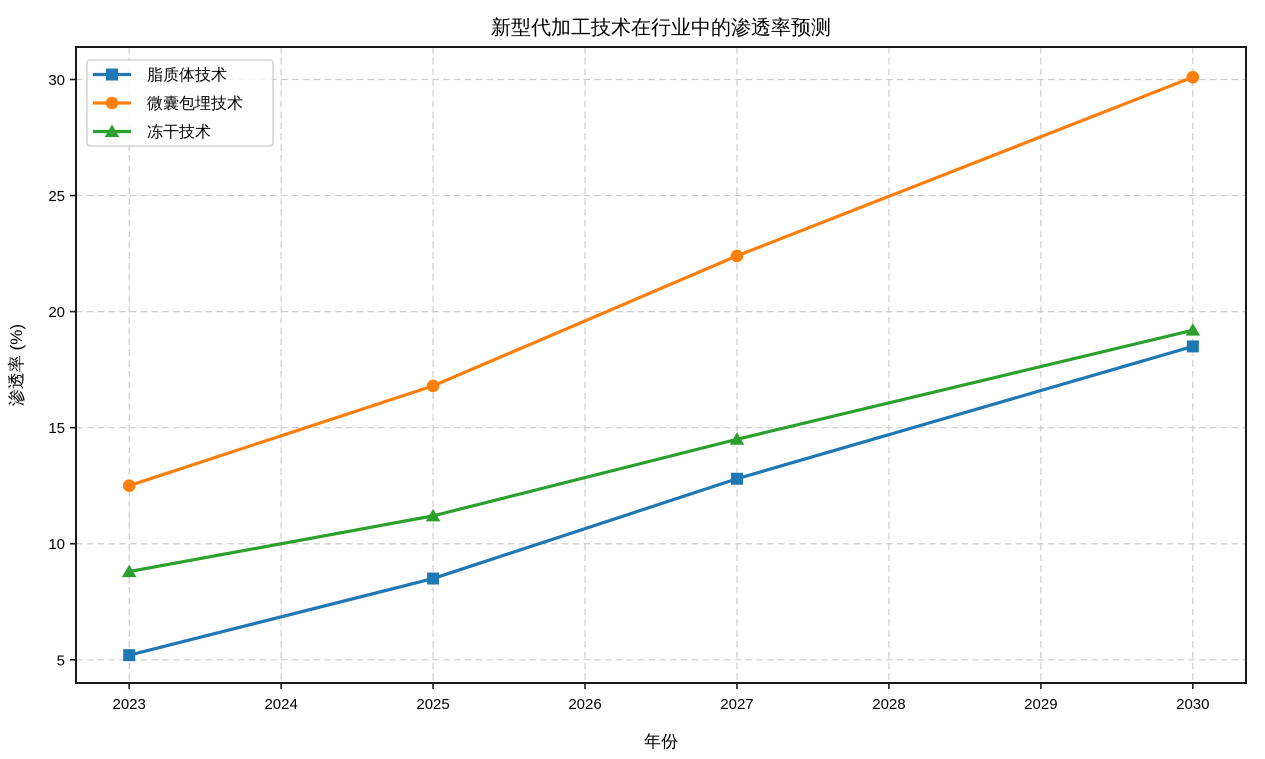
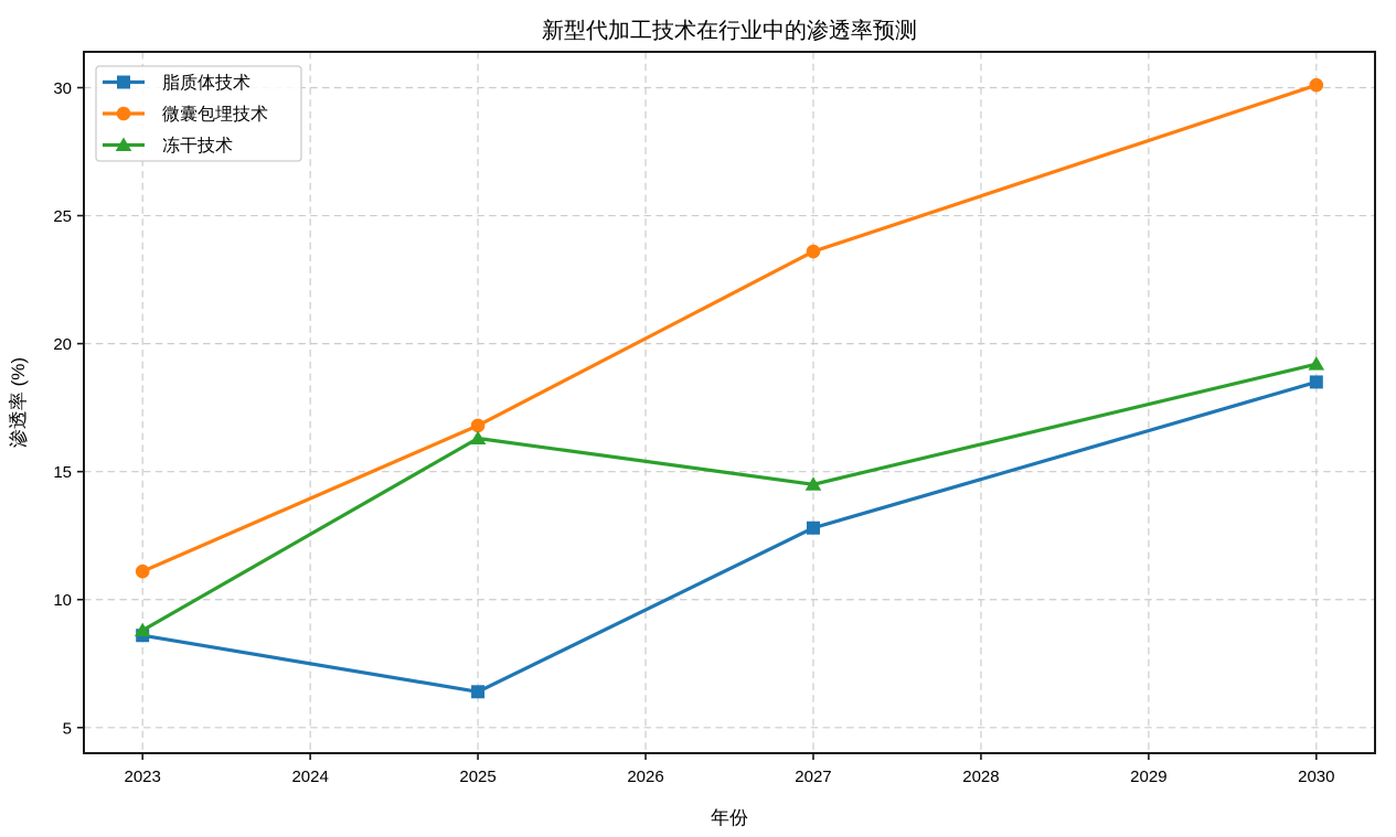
脂质体技术/2023: 5.2 -> 8.6
微囊包埋技术/2023: 12.5 -> 11.1
脂质体技术/2025: 8.5 -> 6.4
冻干技术/2025: 11.2 -> 16.3
微囊包埋技术/2027: 22.4 -> 23.6
